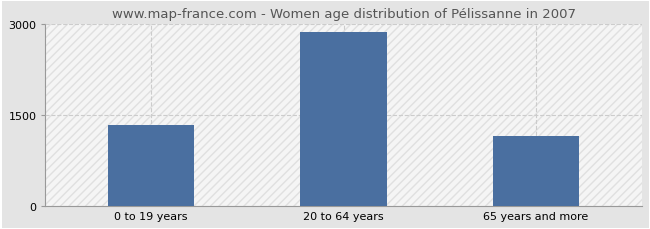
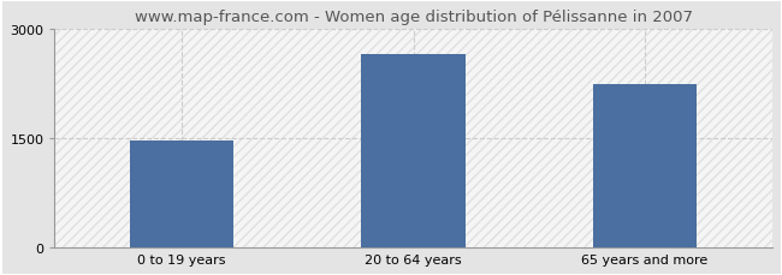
0 to 19 years: 1340 -> 1460
20 to 64 years: 2870 -> 2660
65 years and more: 1160 -> 2240
